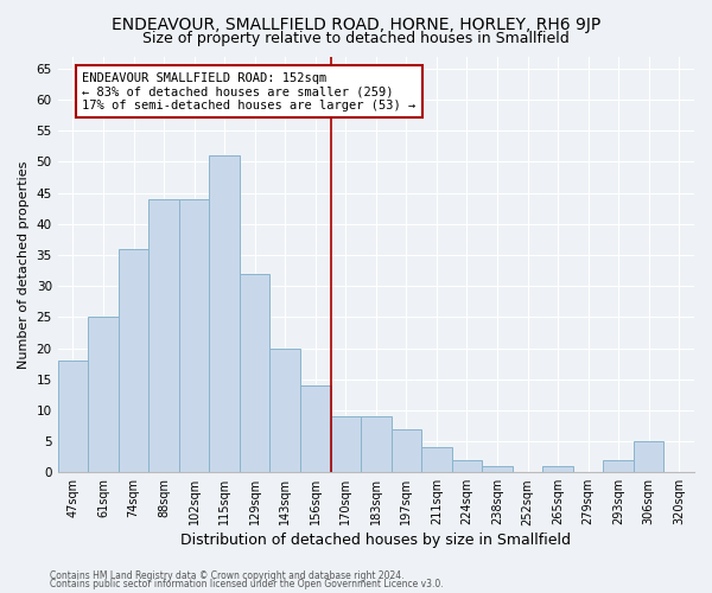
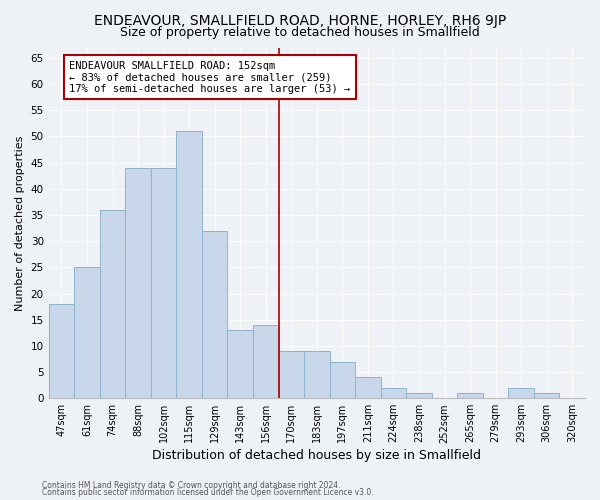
143sqm: 20 -> 13
306sqm: 5 -> 1
